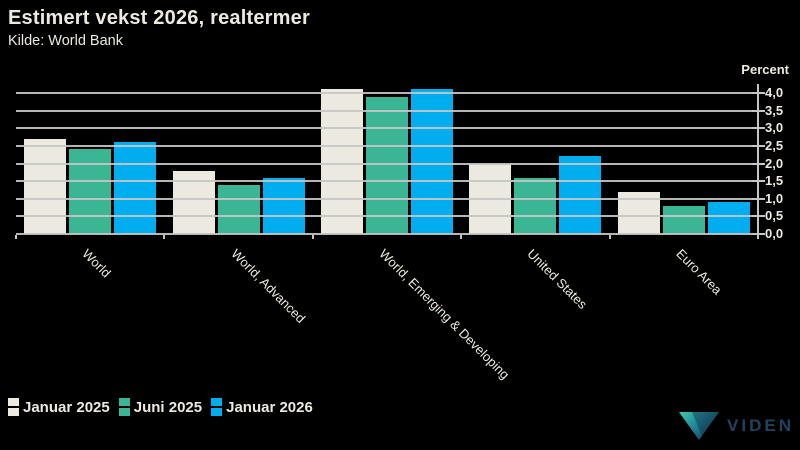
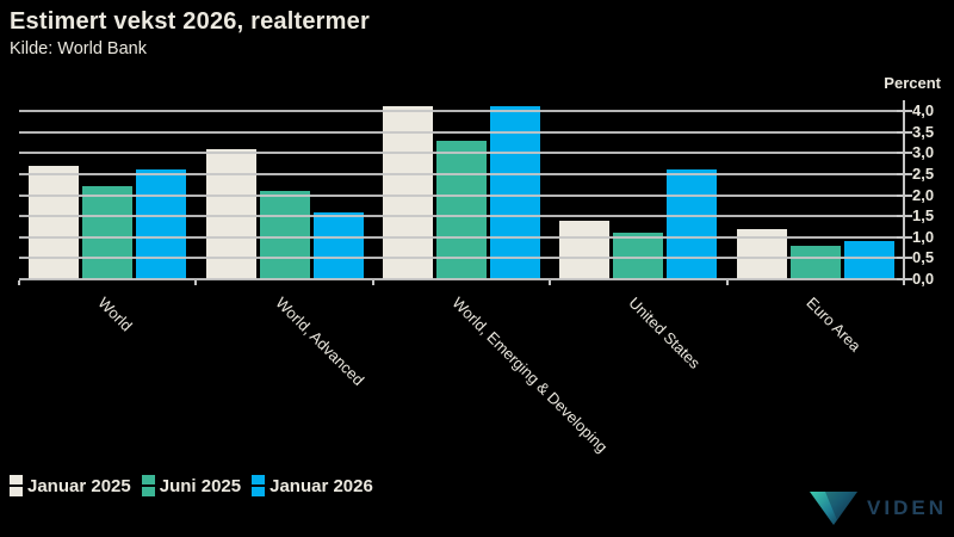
Juni 2025/World: 2,4 -> 2,2
Januar 2025/World, Advanced: 1,8 -> 3,1
Juni 2025/World, Advanced: 1,4 -> 2,1
Juni 2025/World, Emerging & Developing: 3,9 -> 3,3
Januar 2025/United States: 2,0 -> 1,4
Juni 2025/United States: 1,6 -> 1,1
Januar 2026/United States: 2,2 -> 2,6
